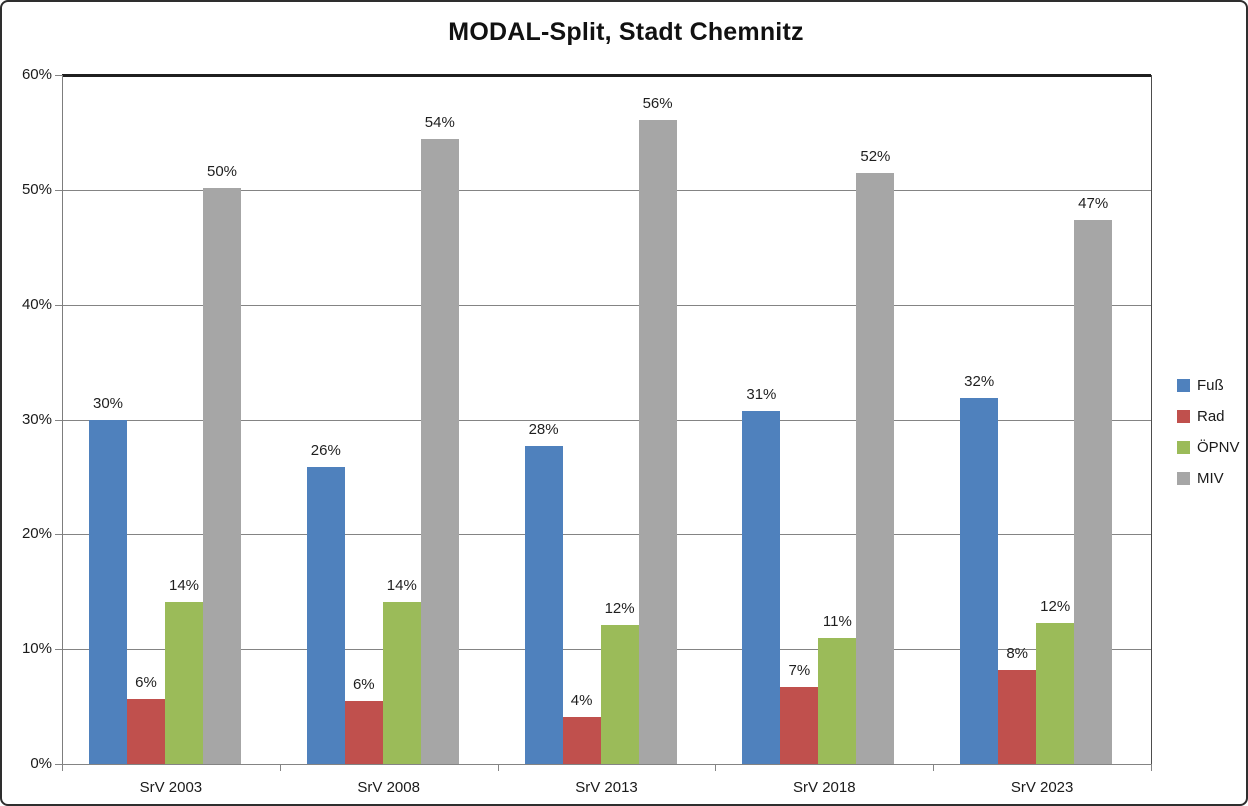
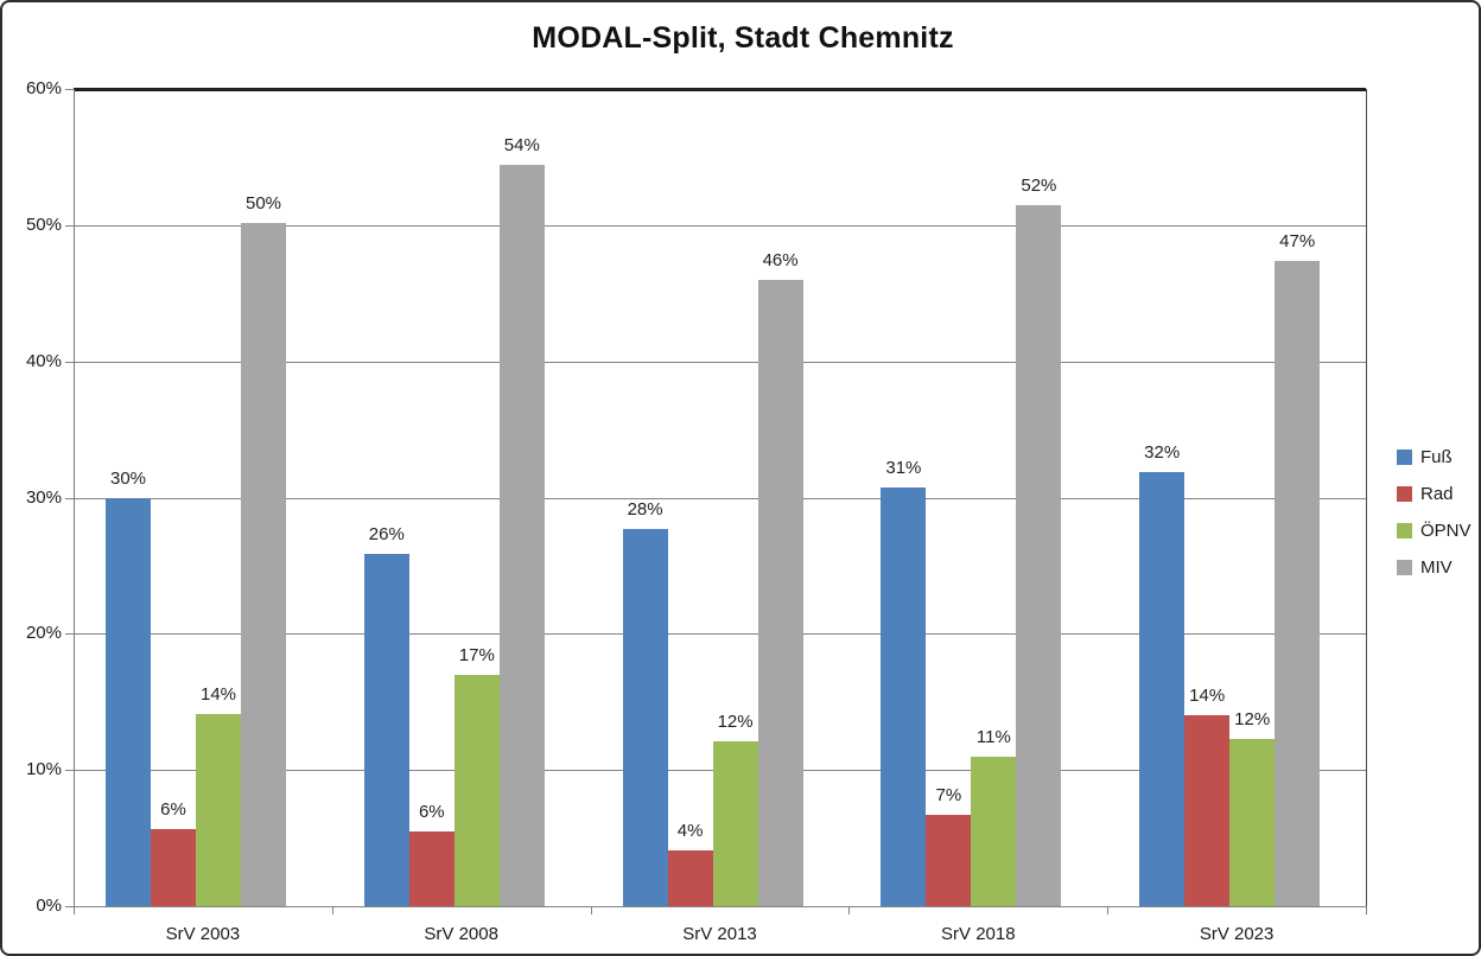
ÖPNV/SrV 2008: 14% -> 17%
MIV/SrV 2013: 56% -> 46%
Rad/SrV 2023: 8% -> 14%
